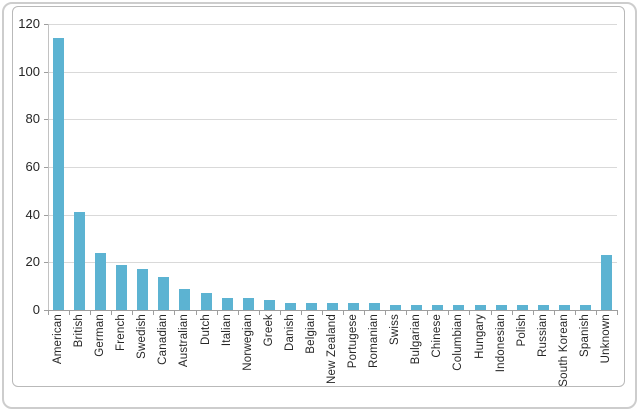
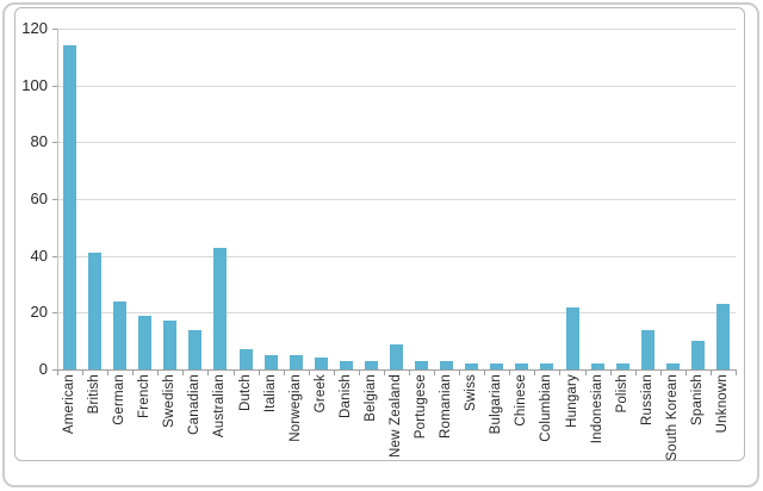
Australian: 9 -> 43
New Zealand: 3 -> 9
Hungary: 2 -> 22
Russian: 2 -> 14
Spanish: 2 -> 10
